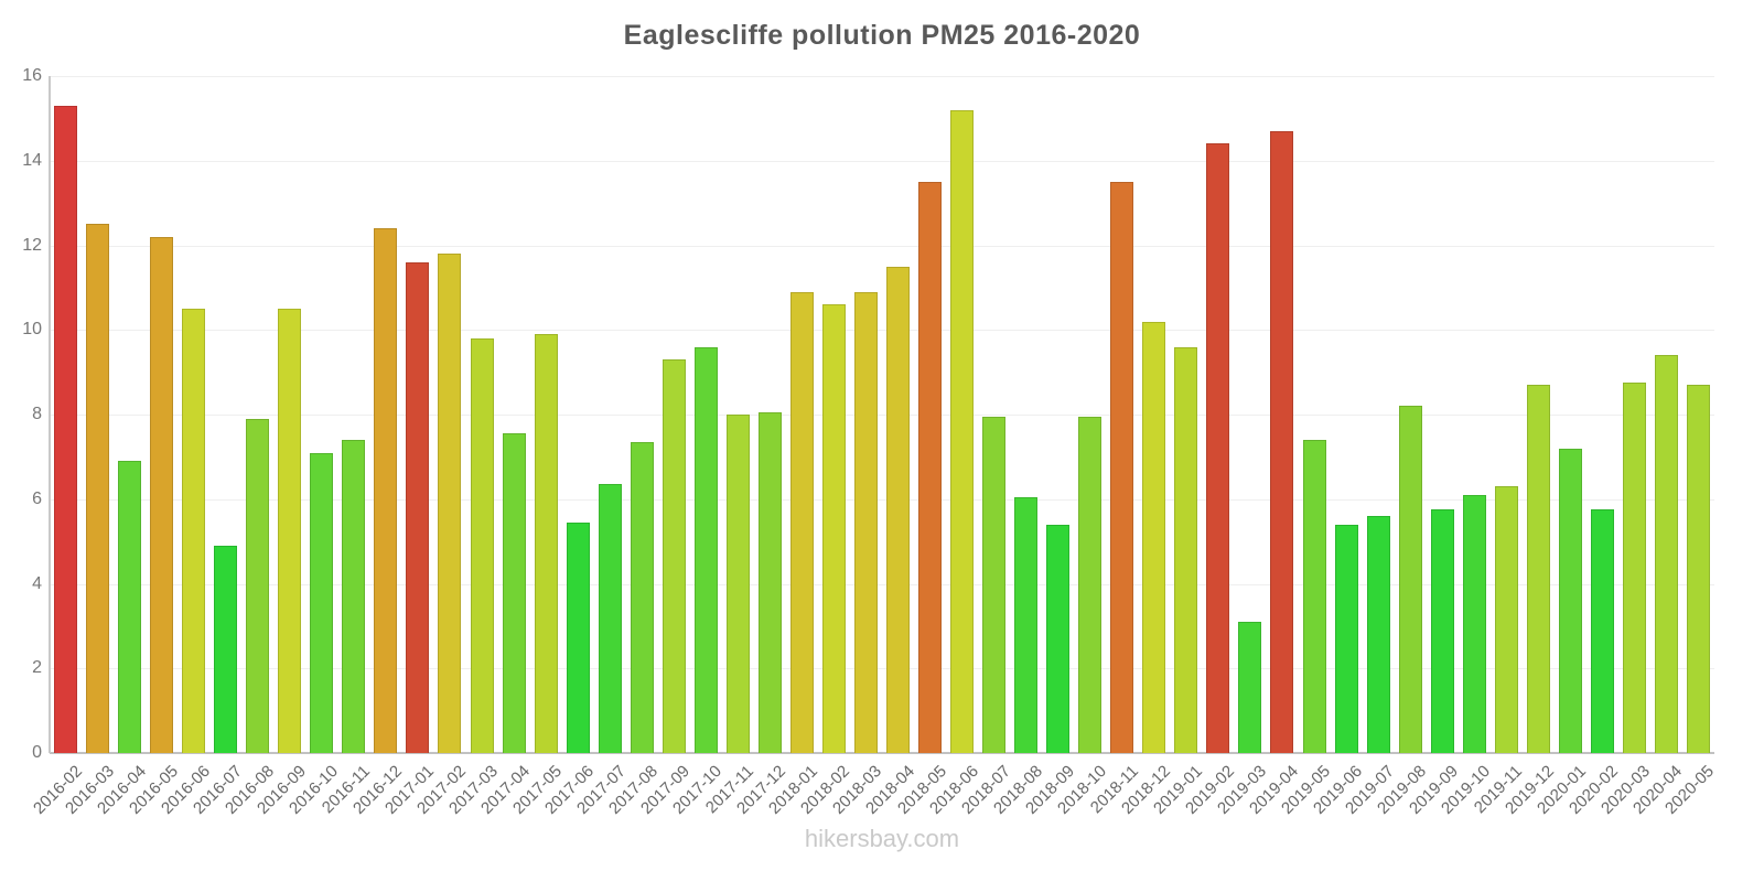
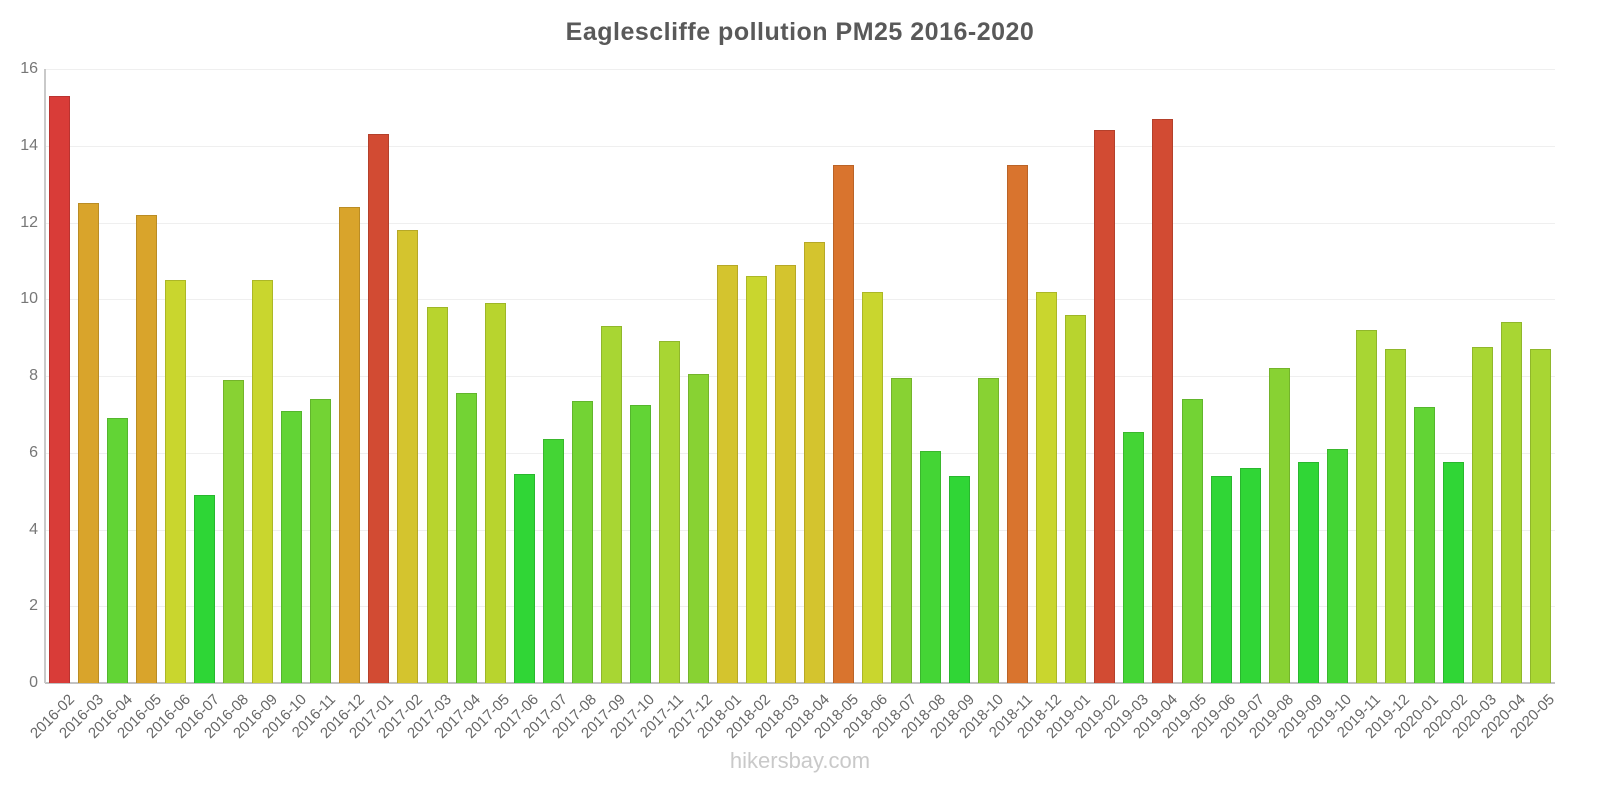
2017-01: 11.6 -> 14.3
2017-10: 9.6 -> 7.2
2017-11: 8.0 -> 8.9
2018-06: 15.2 -> 10.2
2019-03: 3.1 -> 6.5
2019-11: 6.3 -> 9.2
